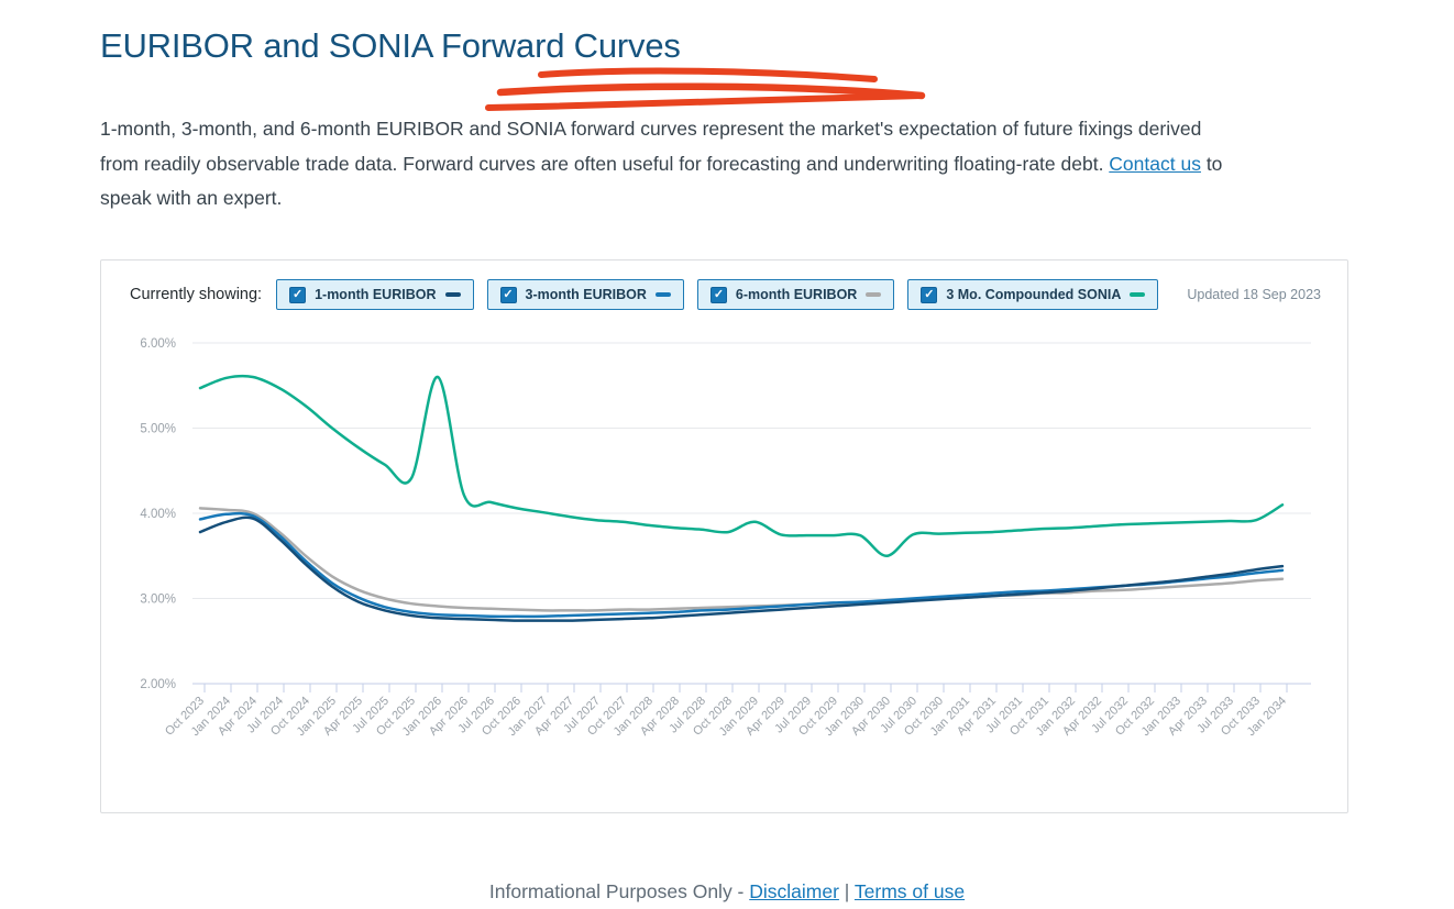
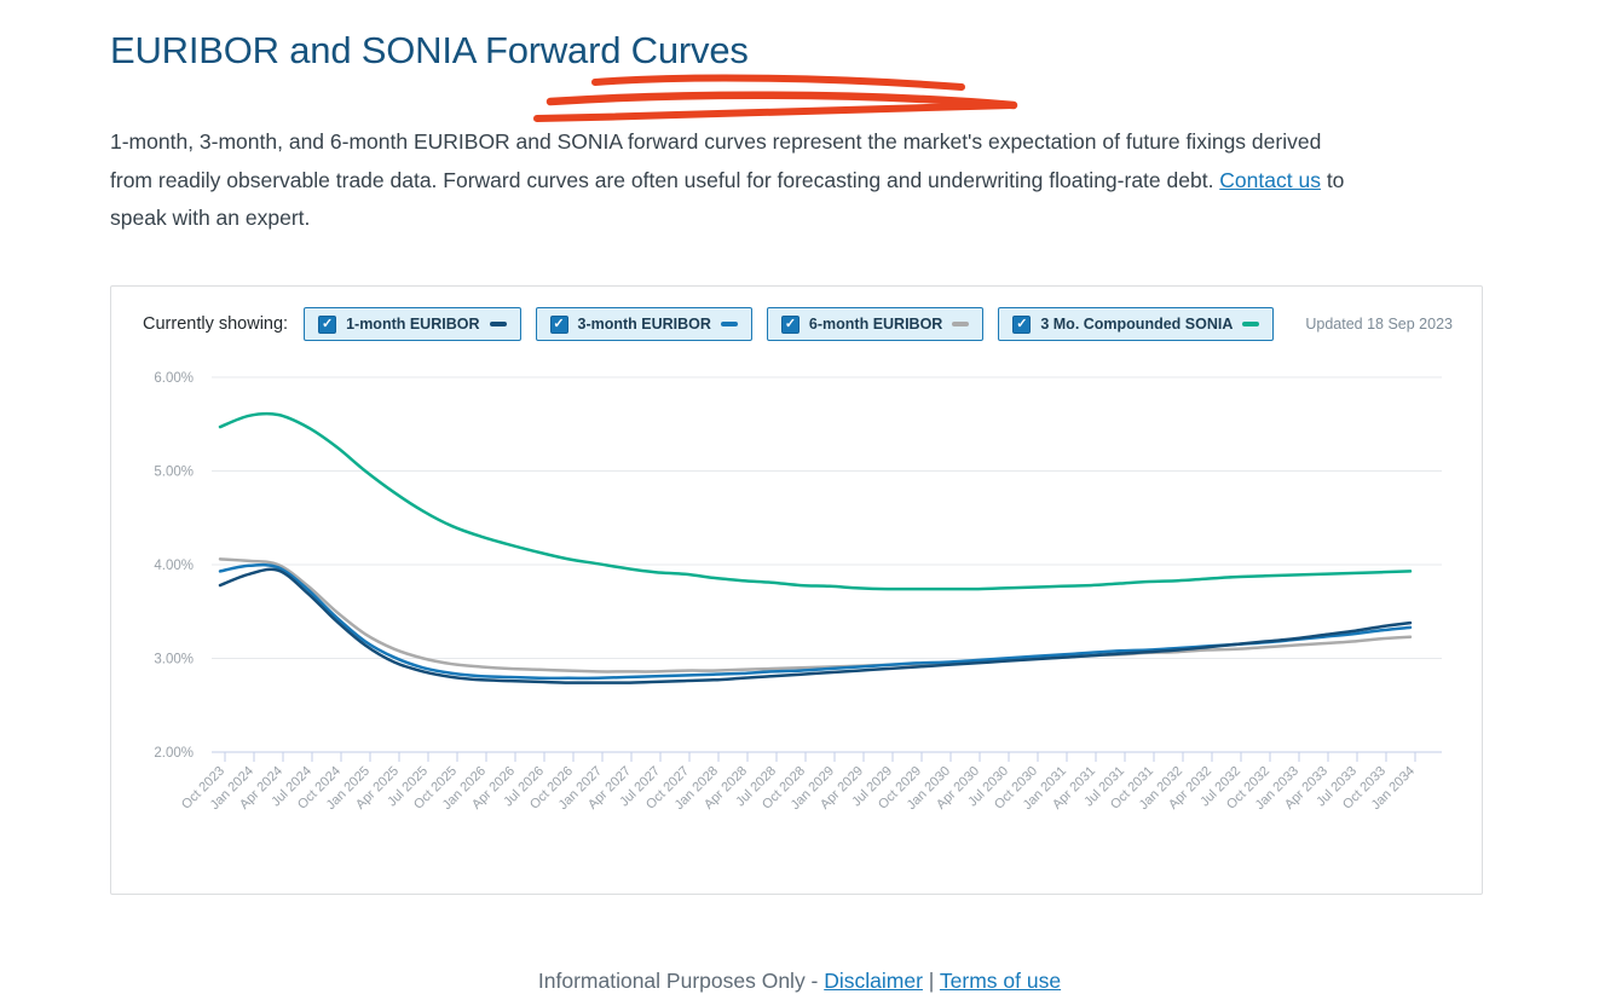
3 Mo. Compounded SONIA/Jan 2026: 5.6% -> 4.3%
3 Mo. Compounded SONIA/Jan 2029: 3.9% -> 3.8%
3 Mo. Compounded SONIA/Apr 2030: 3.5% -> 3.7%
3 Mo. Compounded SONIA/Jan 2034: 4.1% -> 3.9%
